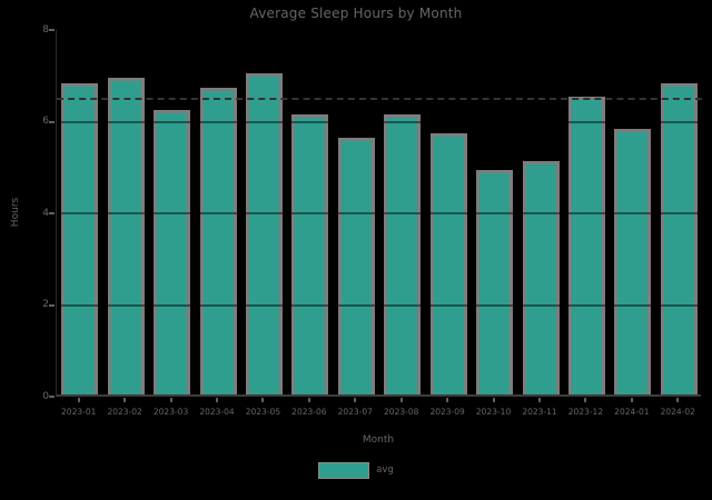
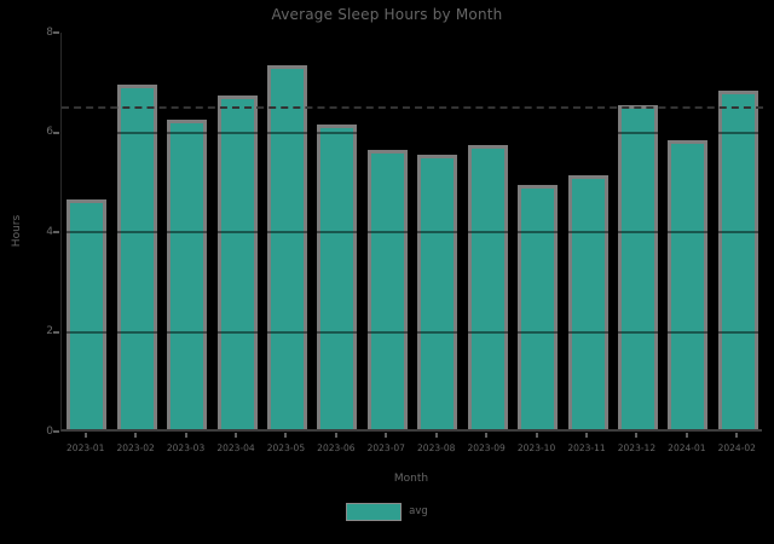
2023-01: 6.8 -> 4.6
2023-05: 7.0 -> 7.3
2023-08: 6.1 -> 5.5
